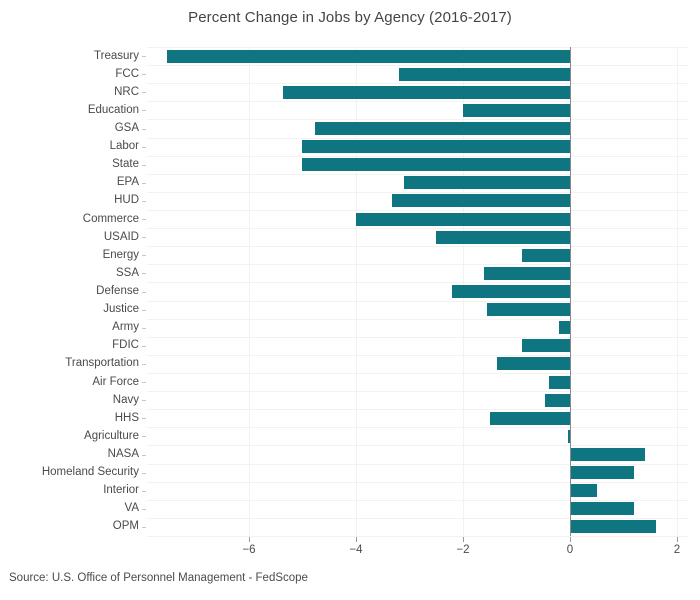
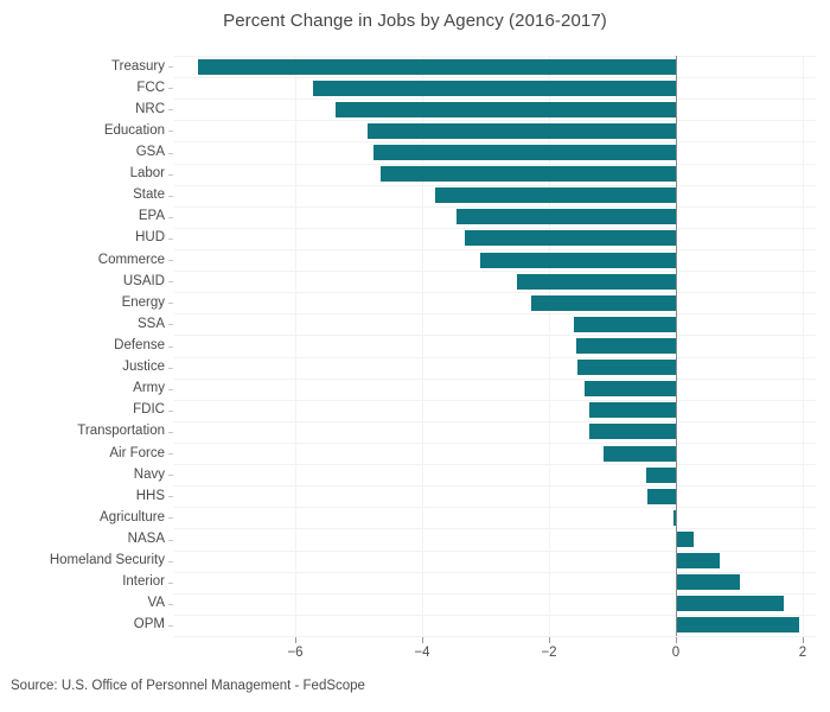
FCC: -3.2 -> -5.7
Education: -2.0 -> -4.8
Labor: -5.0 -> -4.7
State: -5.0 -> -3.8
EPA: -3.1 -> -3.5
Commerce: -4.0 -> -3.1
Energy: -0.9 -> -2.3
Defense: -2.2 -> -1.6
Army: -0.2 -> -1.4
FDIC: -0.9 -> -1.4
Air Force: -0.4 -> -1.1
HHS: -1.5 -> -0.5
NASA: 1.4 -> 0.3
Homeland Security: 1.2 -> 0.7
Interior: 0.5 -> 1.0
VA: 1.2 -> 1.7
OPM: 1.6 -> 1.9
